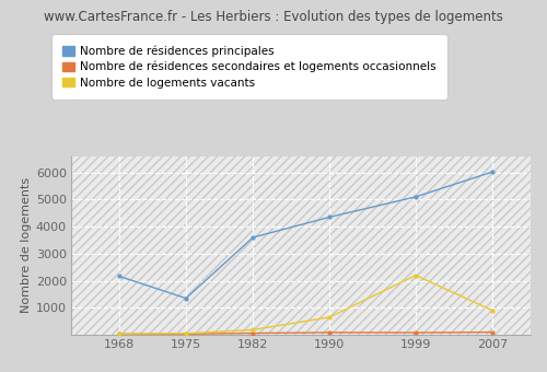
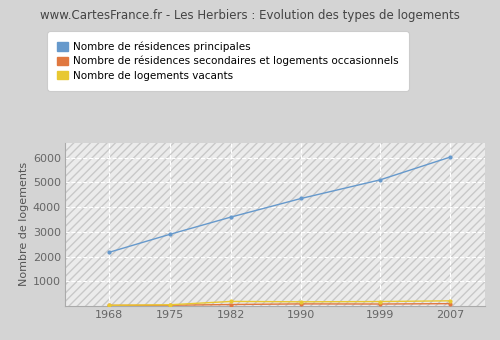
Nombre de résidences principales/1975: 1350 -> 2900
Nombre de logements vacants/1990: 650 -> 170
Nombre de logements vacants/1999: 2200 -> 180
Nombre de logements vacants/2007: 900 -> 210
